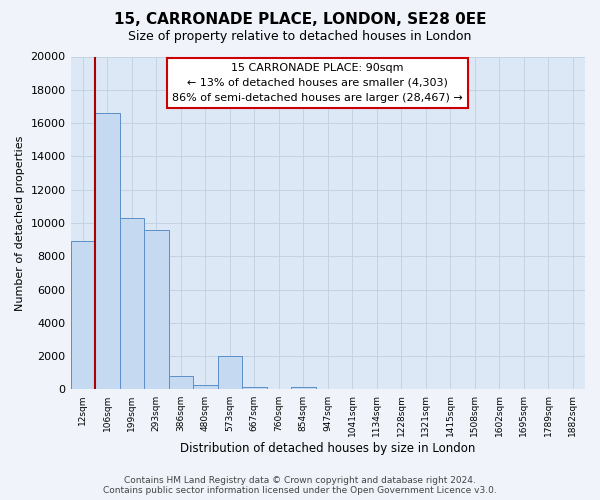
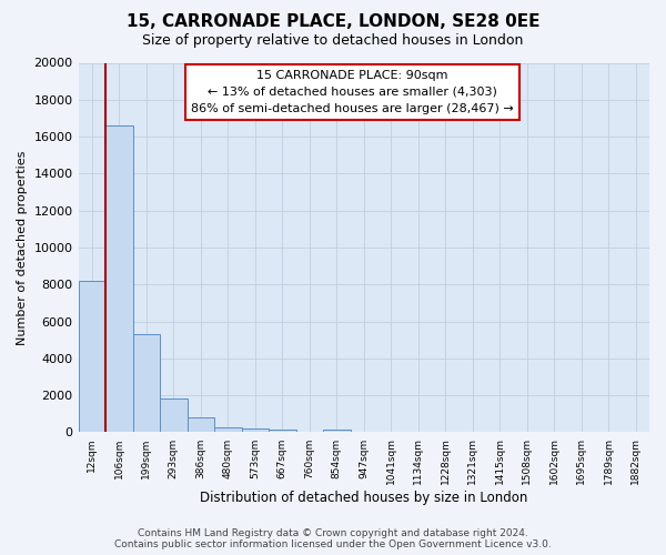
12sqm: 8900 -> 8200
199sqm: 10300 -> 5300
293sqm: 9600 -> 1800
573sqm: 2000 -> 200
